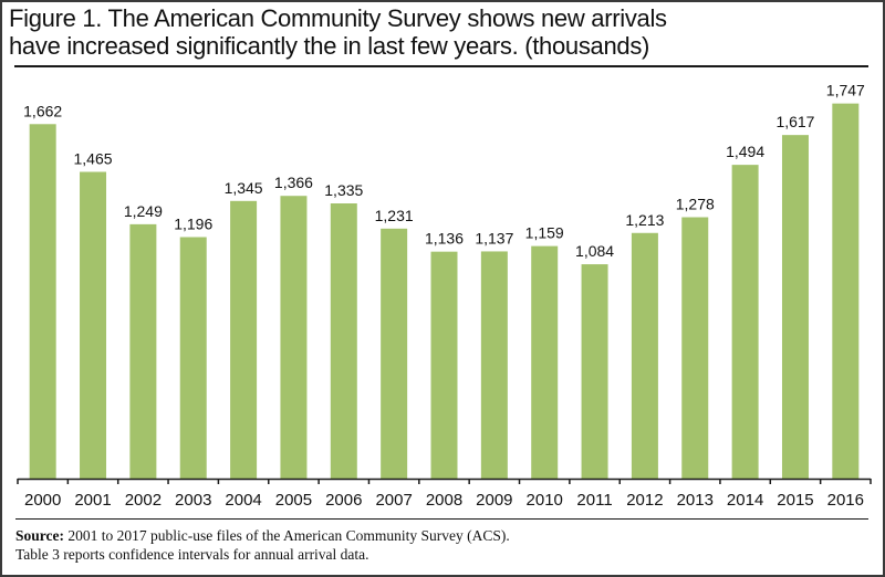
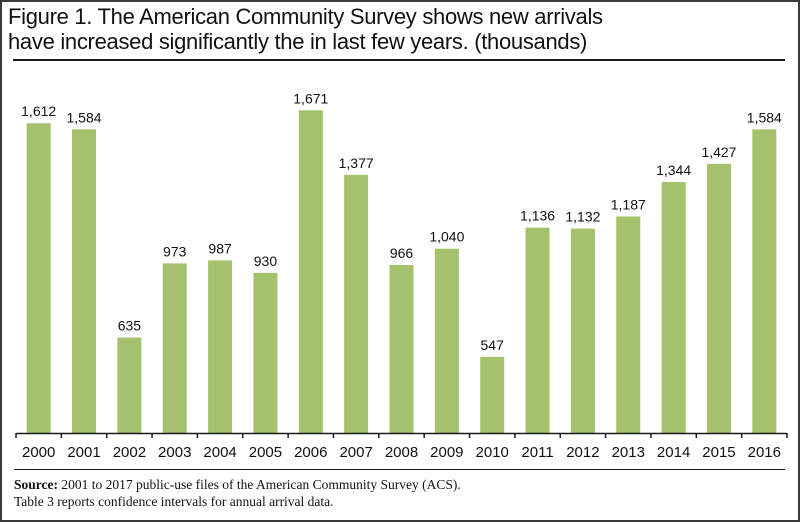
2000: 1,662 -> 1,612
2001: 1,465 -> 1,584
2002: 1,249 -> 635
2003: 1,196 -> 973
2004: 1,345 -> 987
2005: 1,366 -> 930
2006: 1,335 -> 1,671
2007: 1,231 -> 1,377
2008: 1,136 -> 966
2009: 1,137 -> 1,040
2010: 1,159 -> 547
2011: 1,084 -> 1,136
2012: 1,213 -> 1,132
2013: 1,278 -> 1,187
2014: 1,494 -> 1,344
2015: 1,617 -> 1,427
2016: 1,747 -> 1,584
